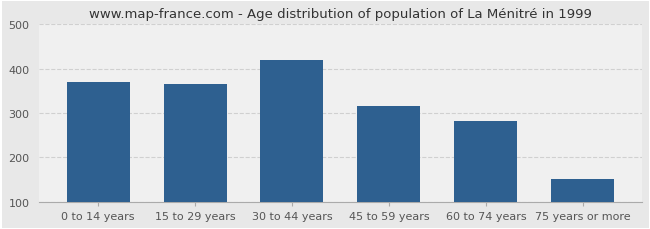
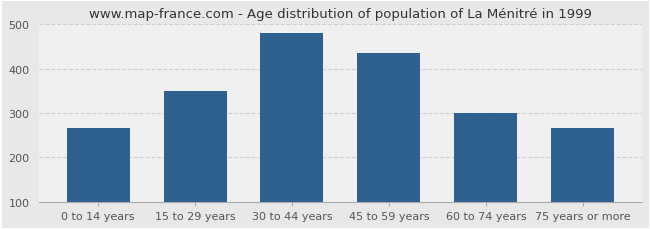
0 to 14 years: 370 -> 265
15 to 29 years: 365 -> 350
30 to 44 years: 420 -> 480
45 to 59 years: 315 -> 435
60 to 74 years: 281 -> 300
75 years or more: 151 -> 265
